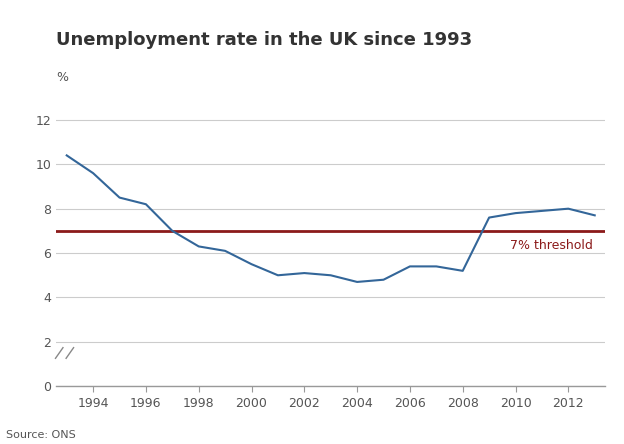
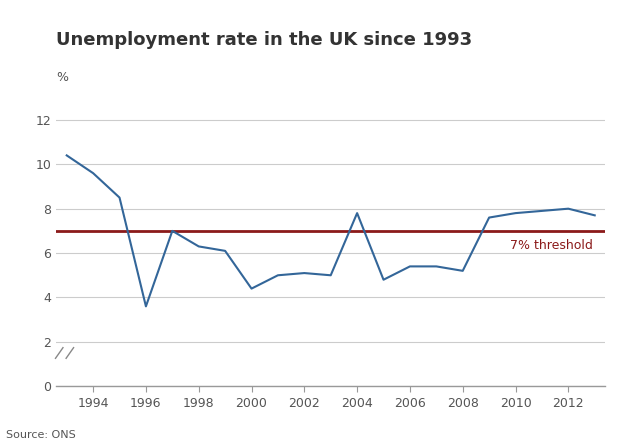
1996: 8.2 -> 3.6
2000: 5.5 -> 4.4
2004: 4.7 -> 7.8
